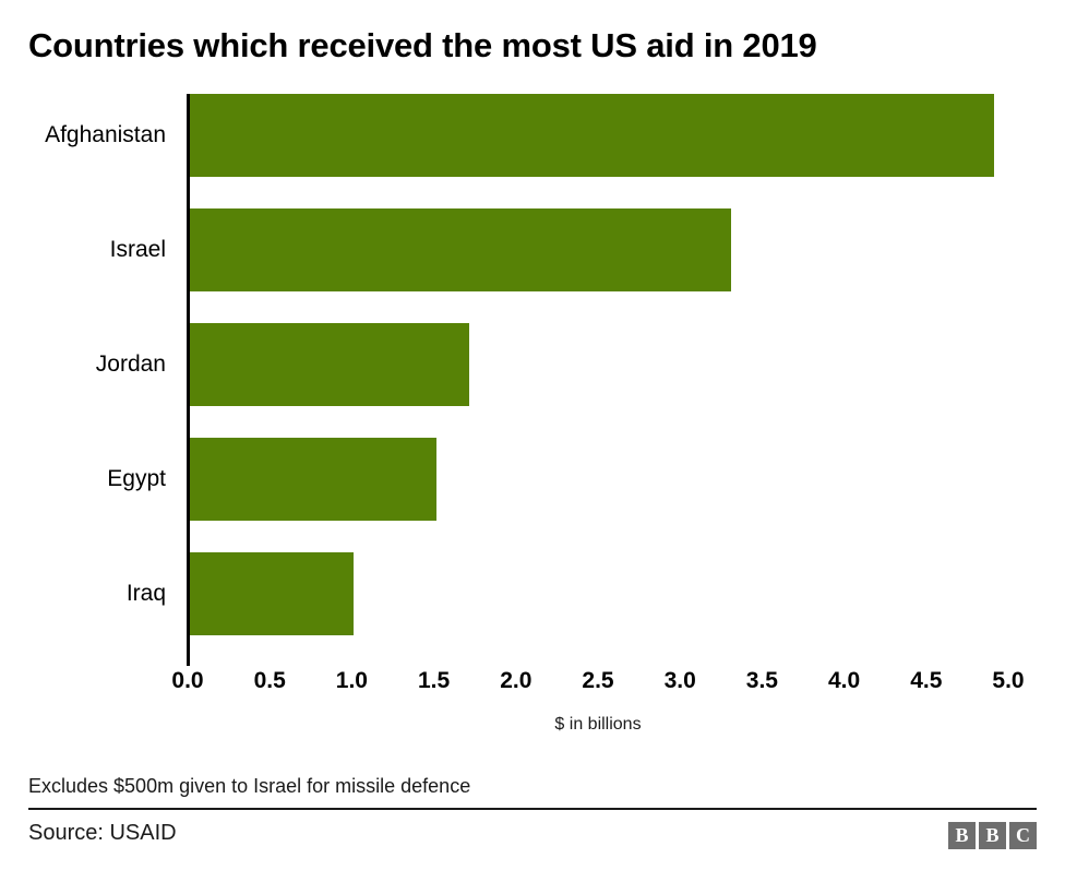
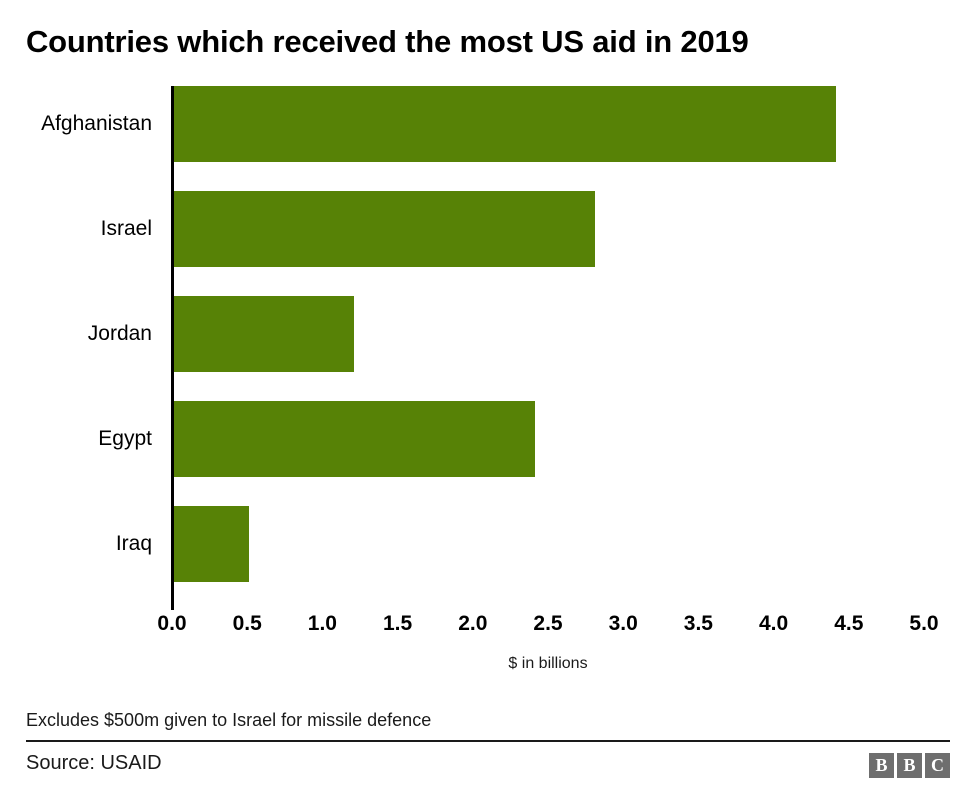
Afghanistan: 4.9 -> 4.4
Israel: 3.3 -> 2.8
Jordan: 1.7 -> 1.2
Egypt: 1.5 -> 2.4
Iraq: 1.0 -> 0.5
